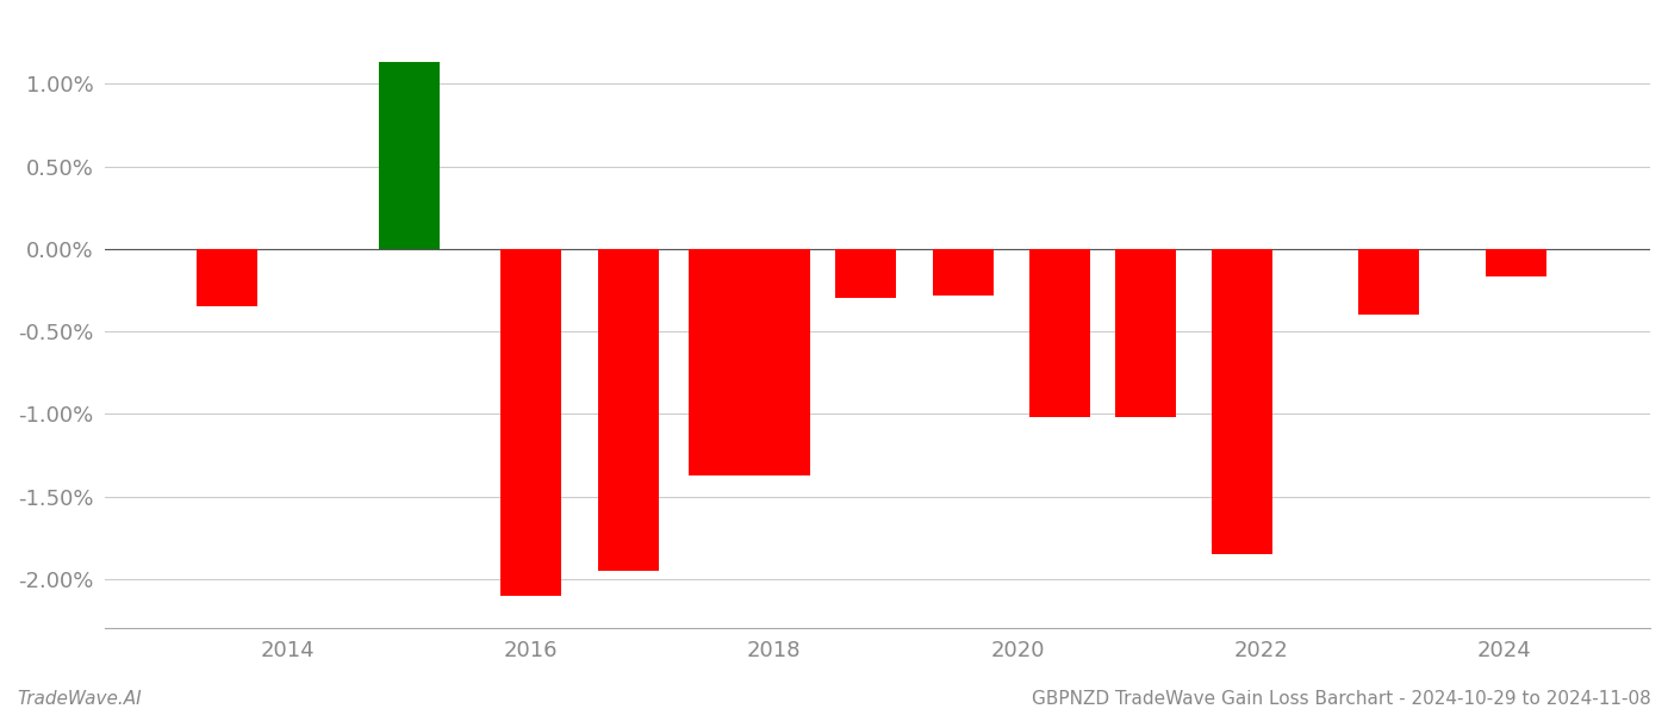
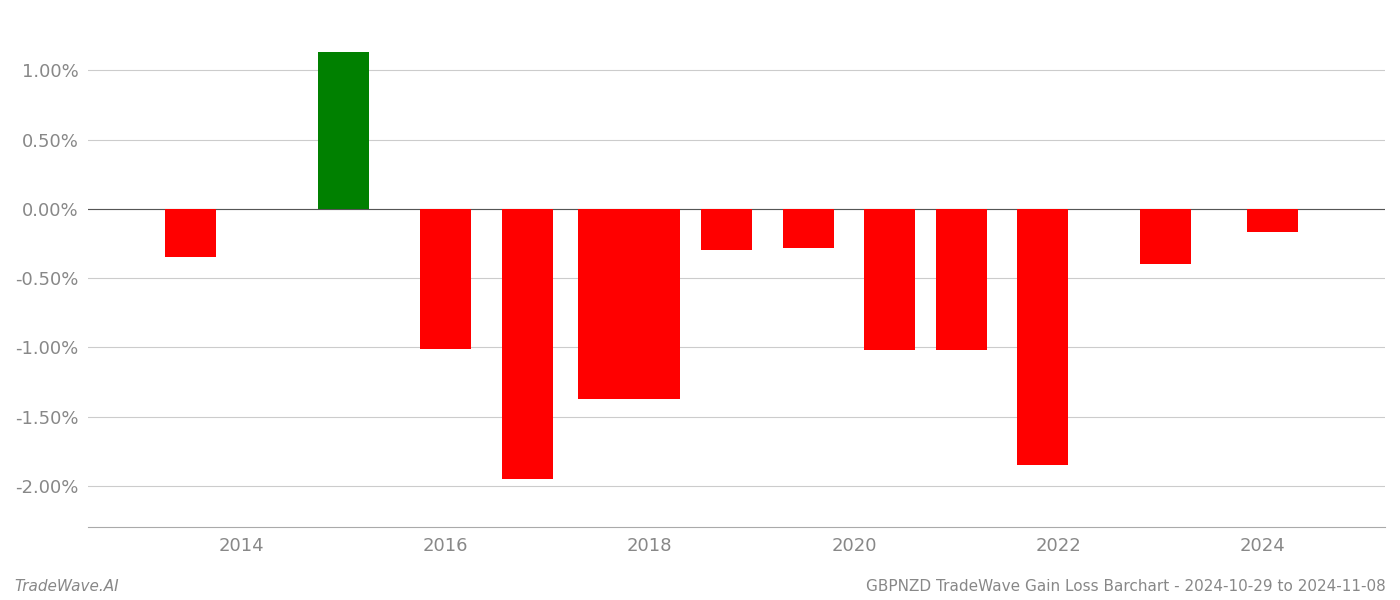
2016: -2.10% -> -1.01%
